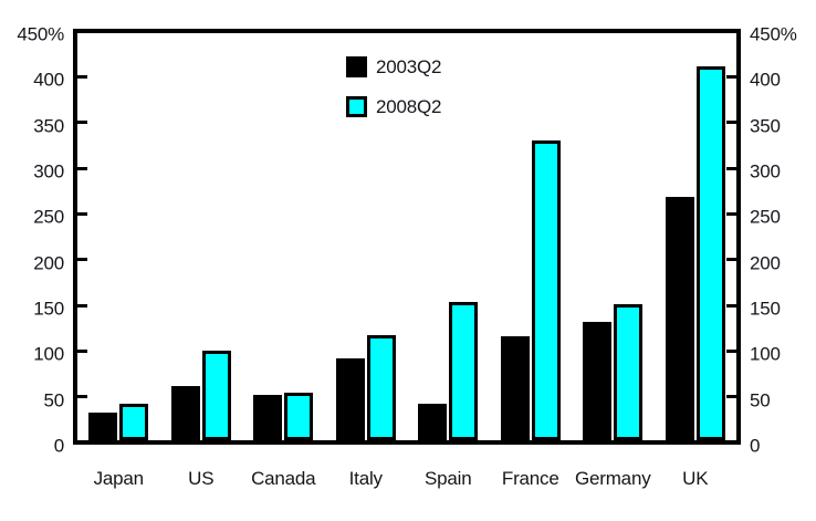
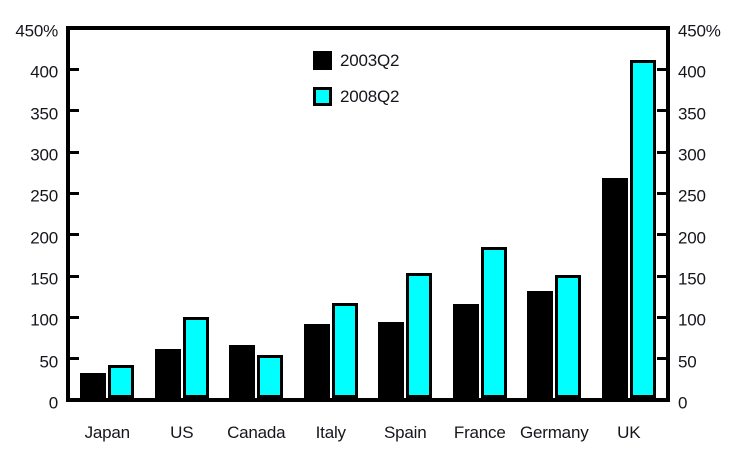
2003Q2/Canada: 50% -> 60%
2003Q2/Spain: 40% -> 90%
2008Q2/France: 330% -> 180%
